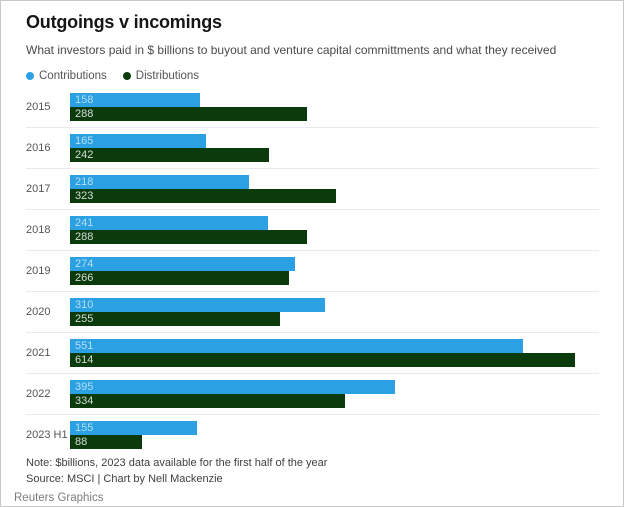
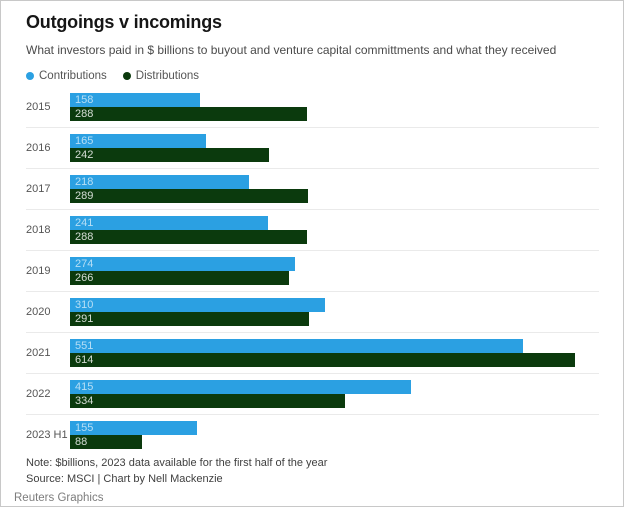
Distributions/2017: 323 -> 289
Distributions/2020: 255 -> 291
Contributions/2022: 395 -> 415
